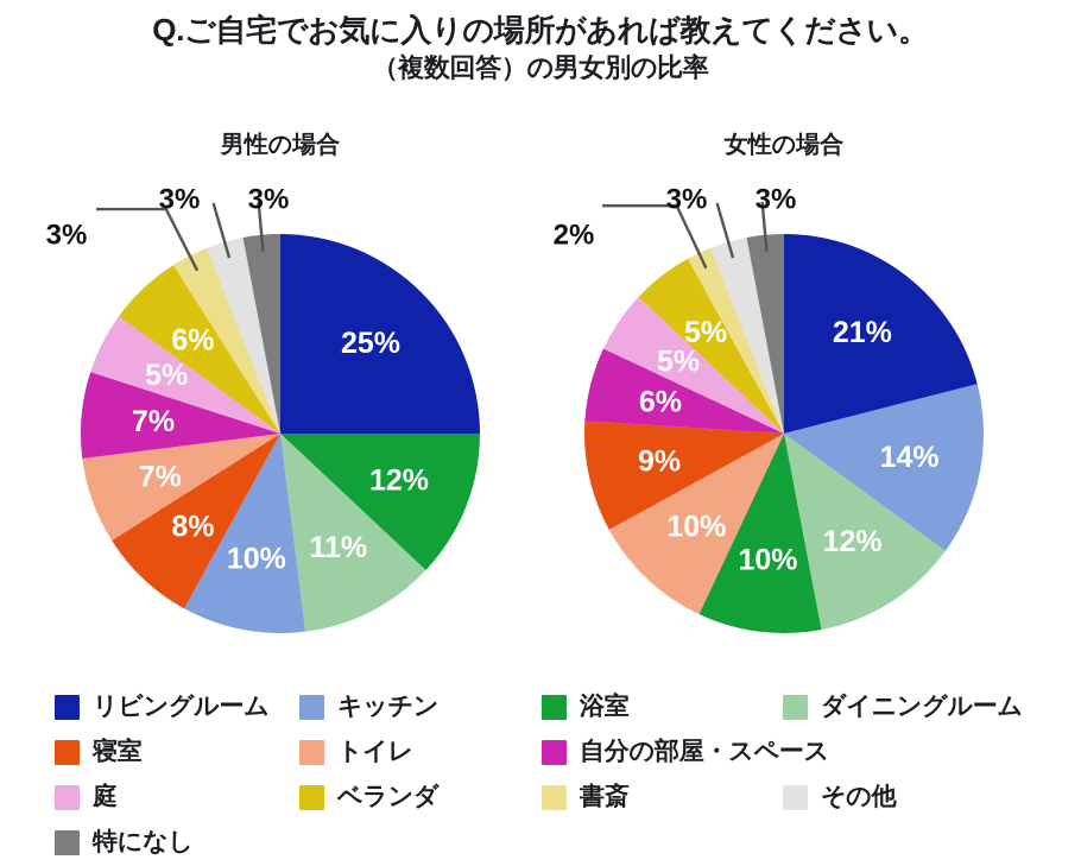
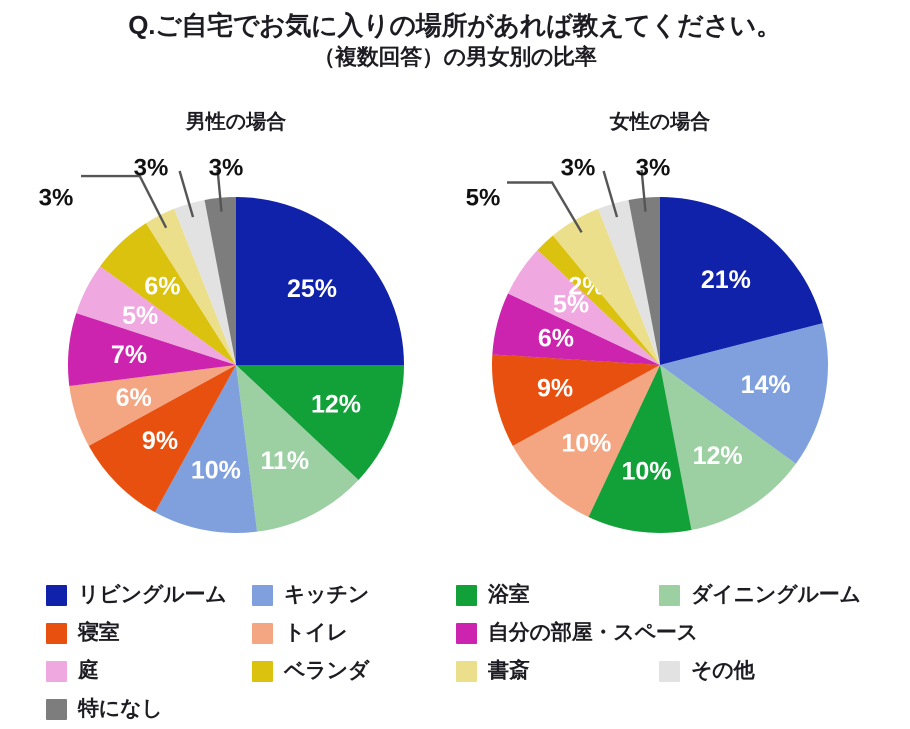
男性の場合/寝室: 8% -> 9%
男性の場合/トイレ: 7% -> 6%
女性の場合/ベランダ: 5% -> 2%
女性の場合/書斎: 2% -> 5%
